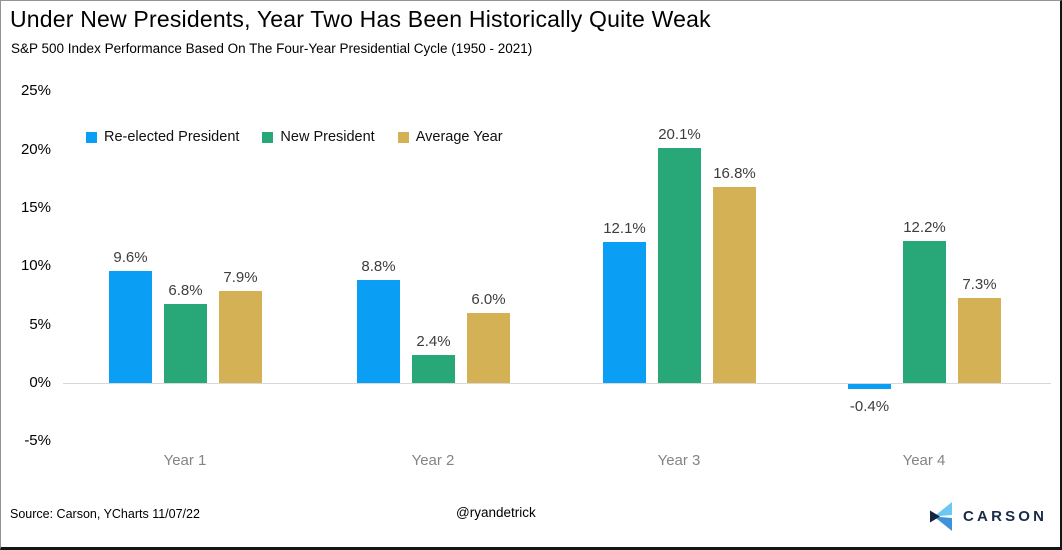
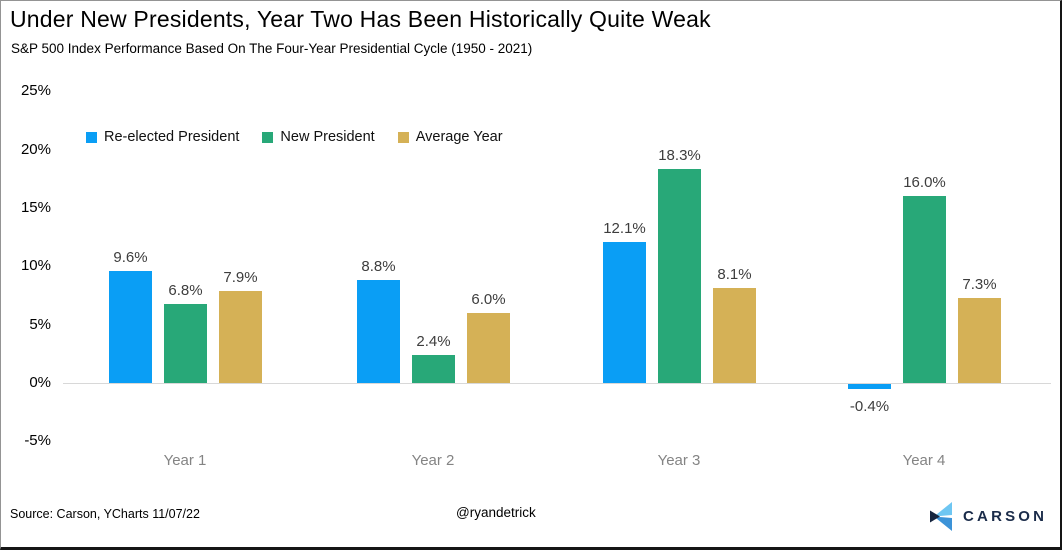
New President/Year 3: 20.1% -> 18.3%
Average Year/Year 3: 16.8% -> 8.1%
New President/Year 4: 12.2% -> 16.0%
